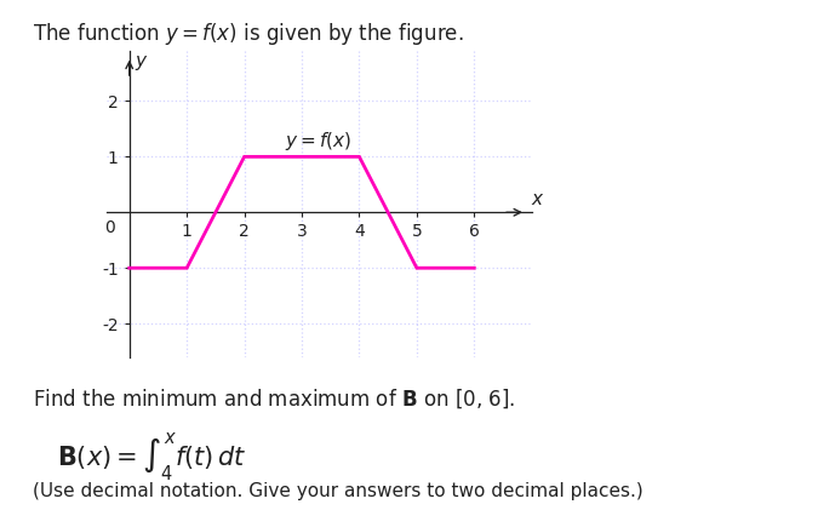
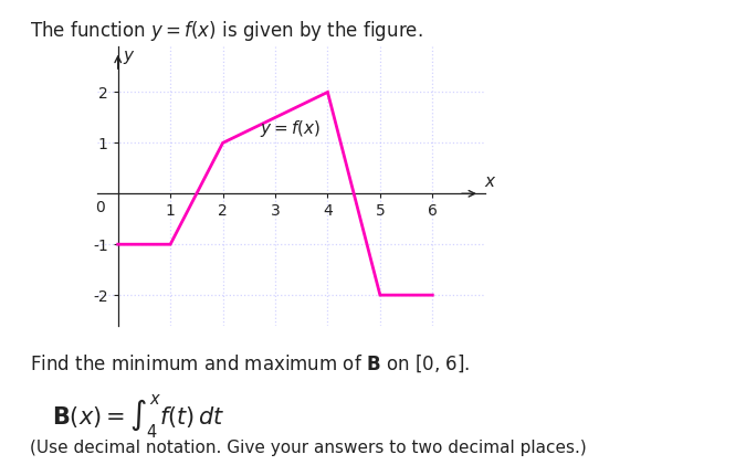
4: 1 -> 2
5: -1 -> -2
6: -1 -> -2
